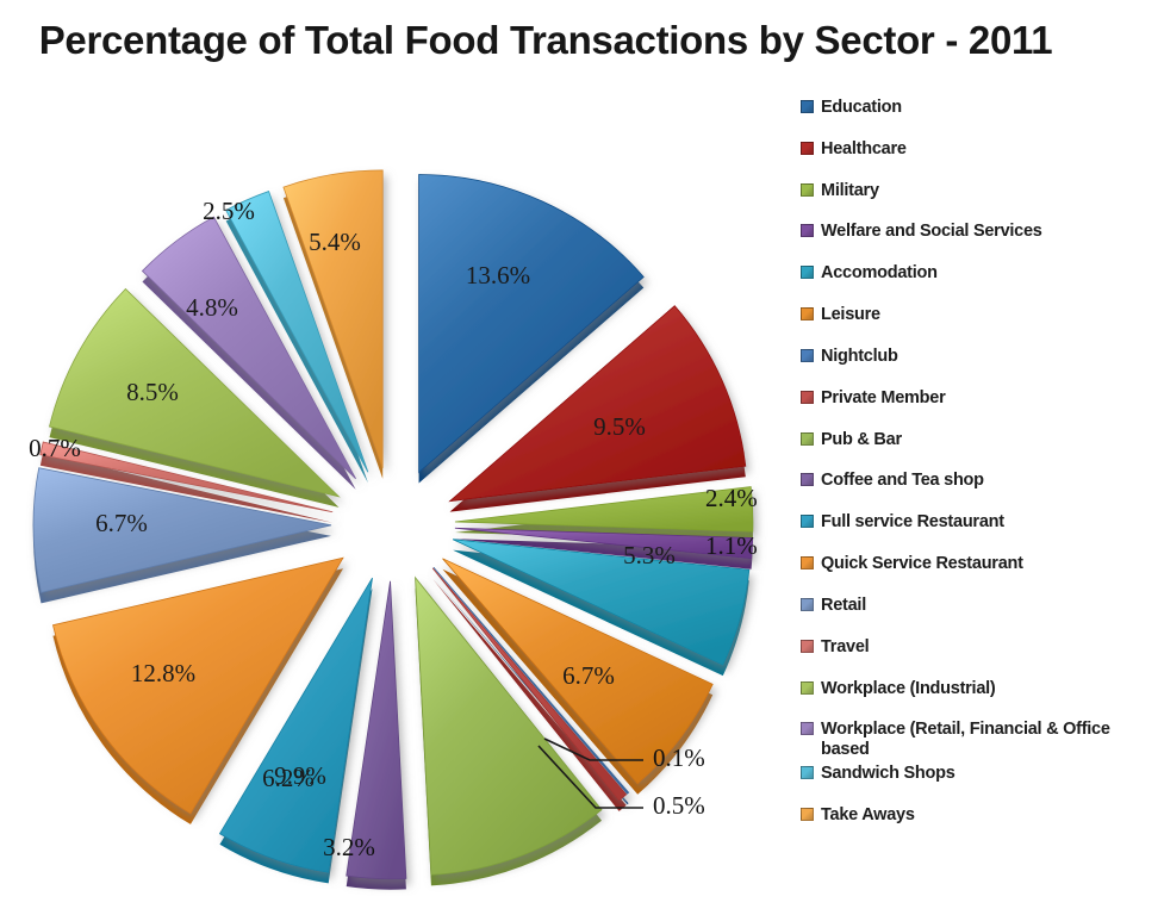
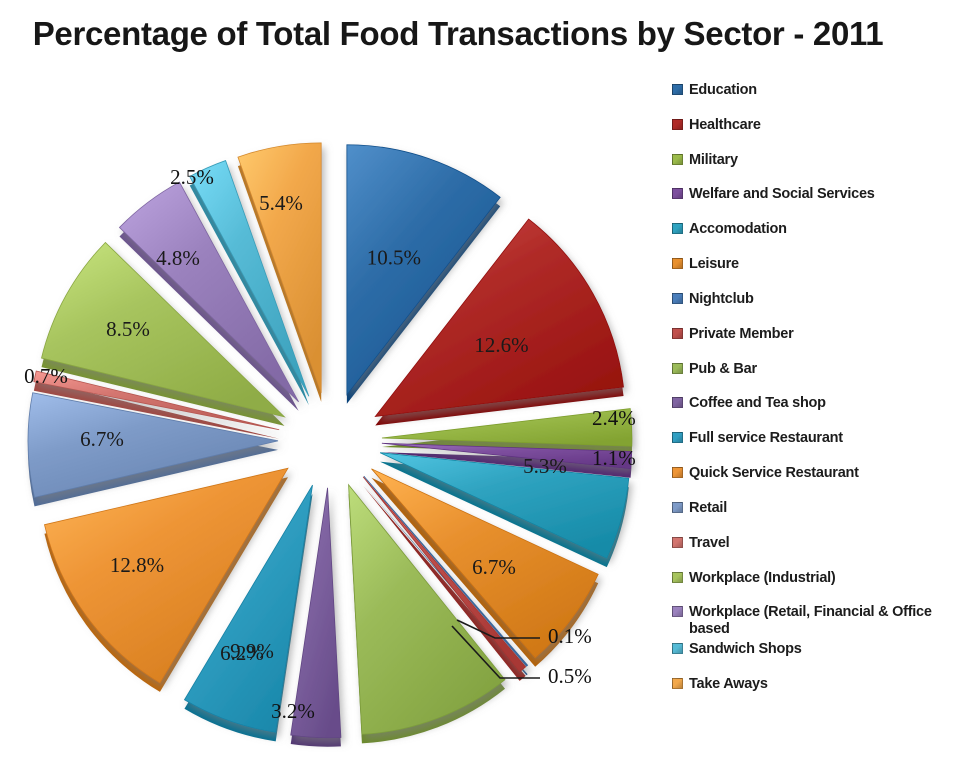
Education: 13.6% -> 10.5%
Healthcare: 9.5% -> 12.6%
